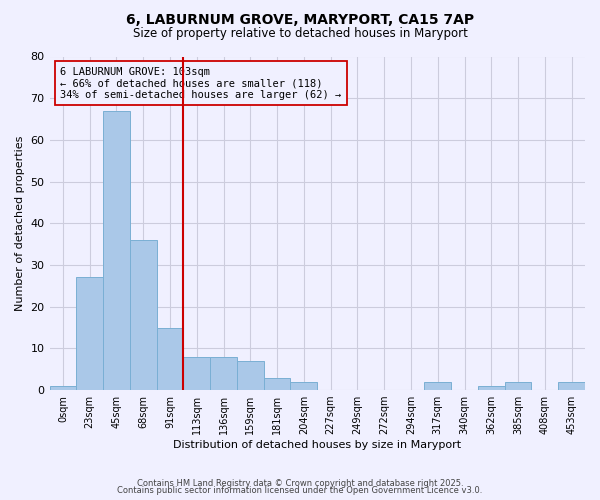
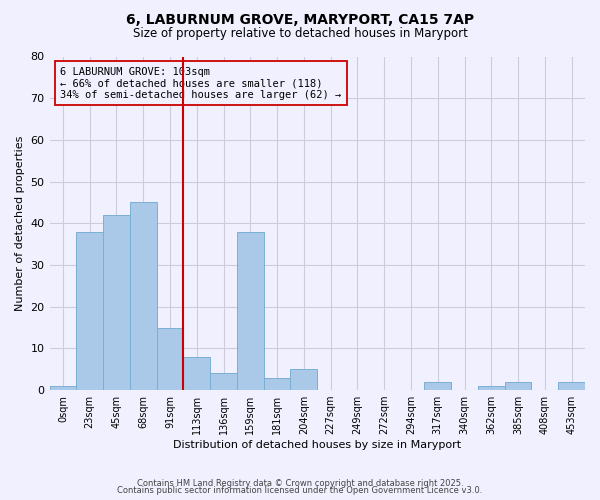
23sqm: 27 -> 38
45sqm: 67 -> 42
68sqm: 36 -> 45
136sqm: 8 -> 4
159sqm: 7 -> 38
204sqm: 2 -> 5
